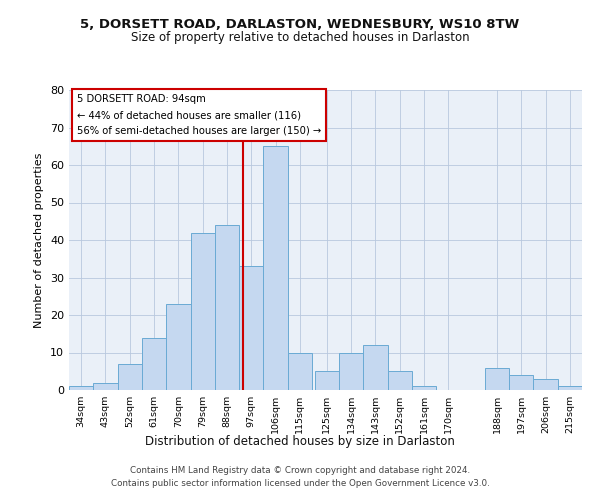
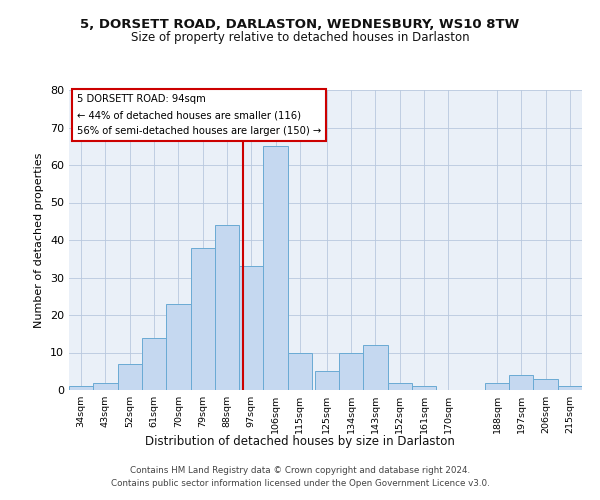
79sqm: 42 -> 38
152sqm: 5 -> 2
188sqm: 6 -> 2
